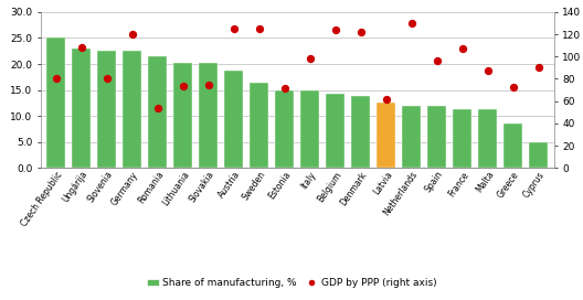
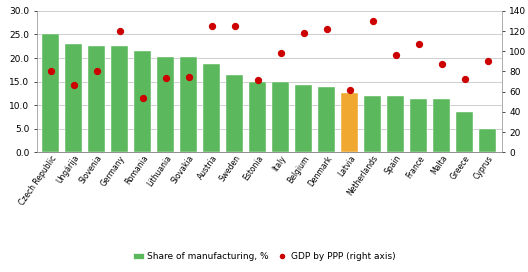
GDP by PPP (right axis)/Ungárija: 108 -> 67
GDP by PPP (right axis)/Belgium: 124 -> 118
